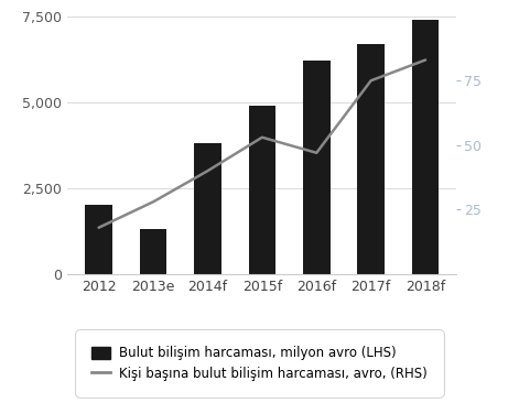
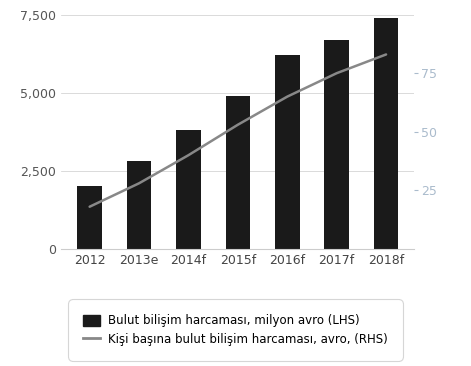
Bulut bilişim harcaması, milyon avro (LHS)/2013e: 1,300 -> 2,800
Kişi başına bulut bilişim harcaması, avro, (RHS)/2016f: 47 -> 65
